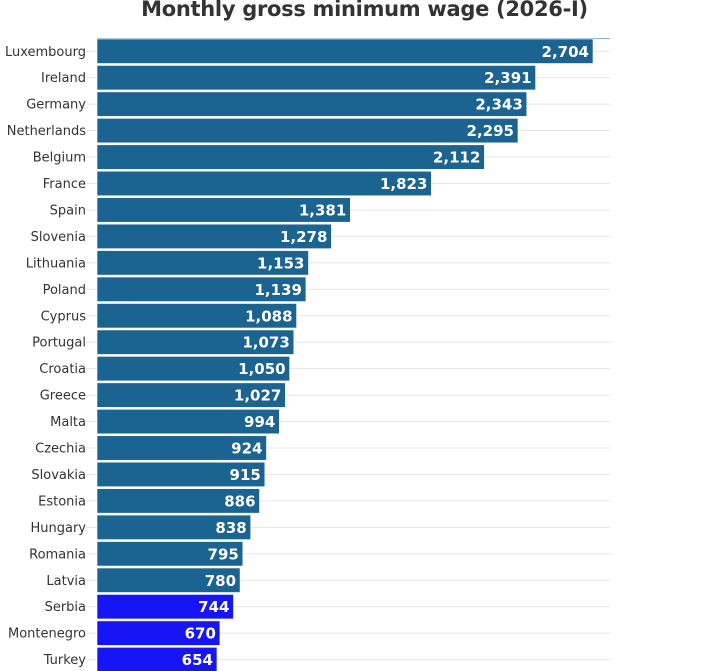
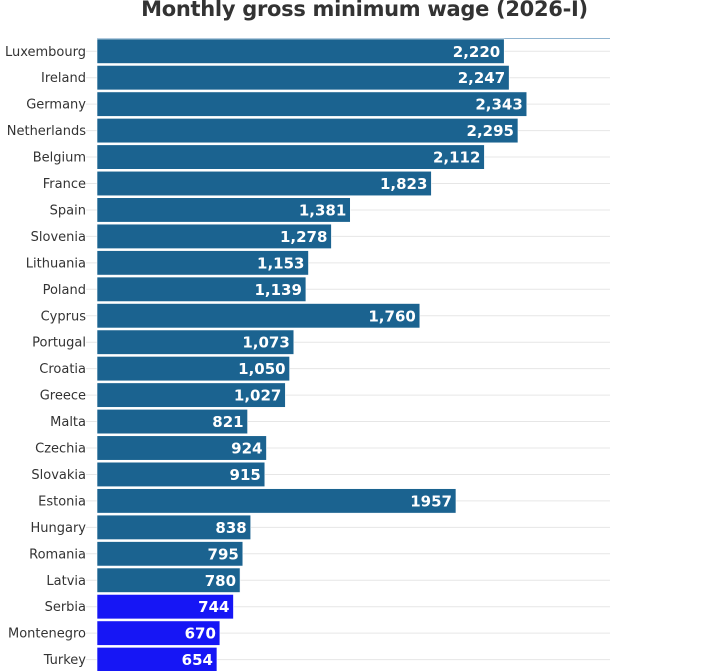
Luxembourg: 2,704 -> 2,220
Ireland: 2,391 -> 2,247
Cyprus: 1,088 -> 1,760
Malta: 994 -> 821
Estonia: 886 -> 1957
